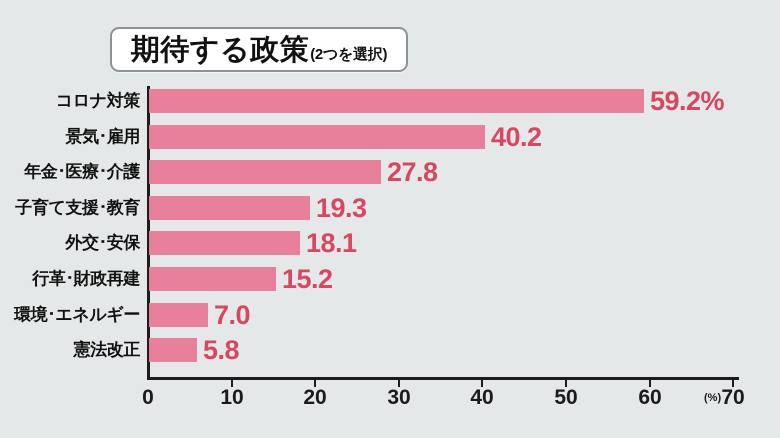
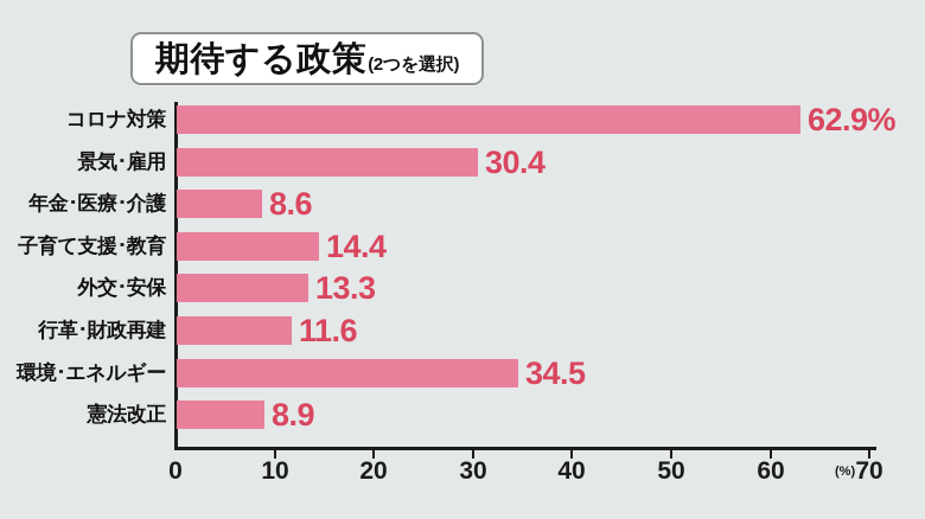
コロナ対策: 59.2% -> 62.9%
景気･雇用: 40.2 -> 30.4
年金･医療･介護: 27.8 -> 8.6
子育て支援･教育: 19.3 -> 14.4
外交･安保: 18.1 -> 13.3
行革･財政再建: 15.2 -> 11.6
環境･エネルギー: 7.0 -> 34.5
憲法改正: 5.8 -> 8.9
